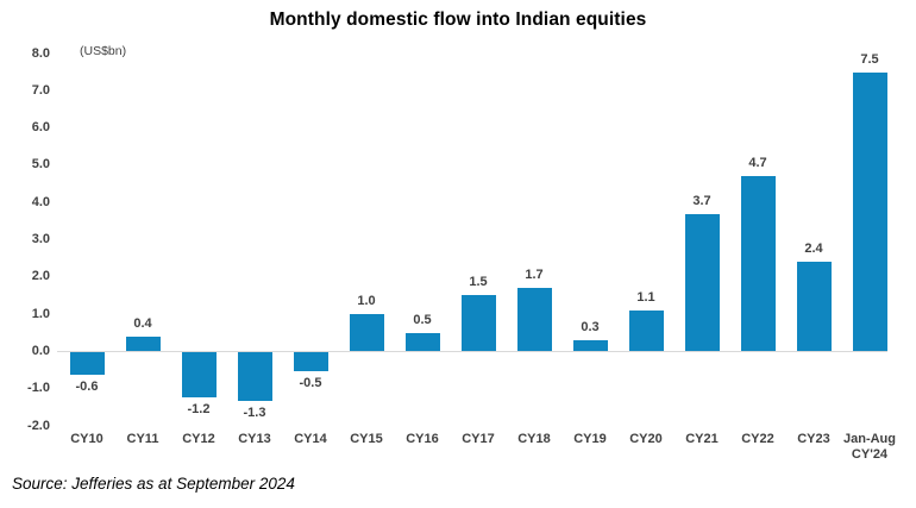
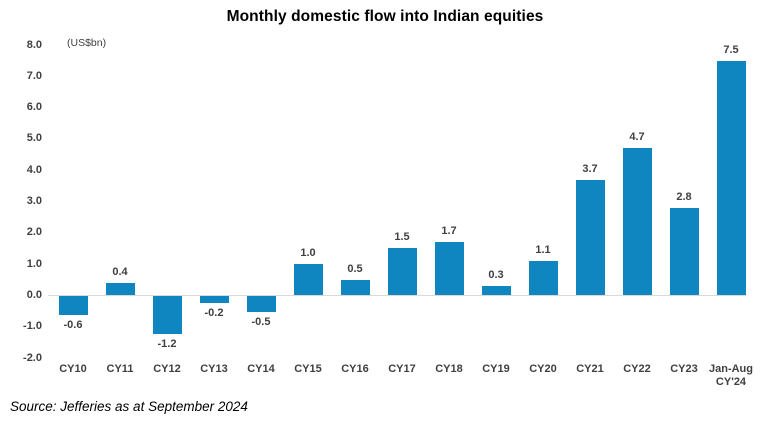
CY13: -1.3 -> -0.2
CY23: 2.4 -> 2.8
